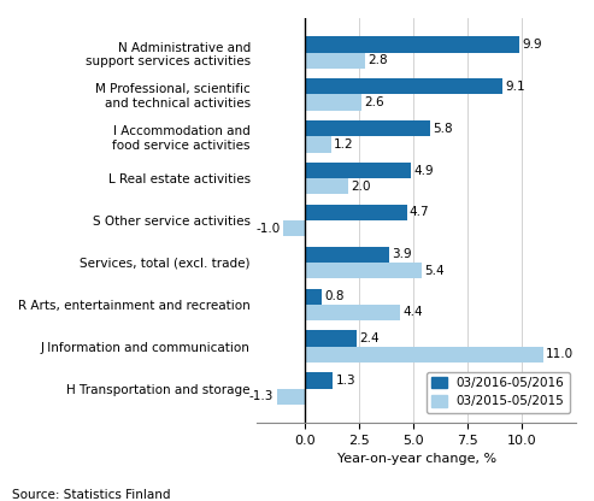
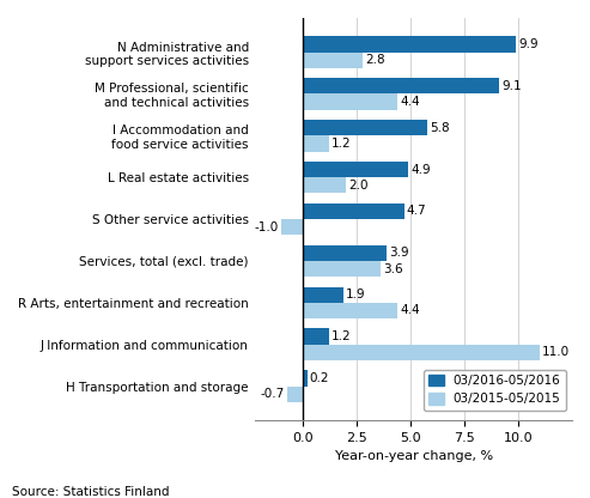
03/2015-05/2015/M Professional, scientific and technical activities: 2.6 -> 4.4
03/2015-05/2015/Services, total (excl. trade): 5.4 -> 3.6
03/2016-05/2016/R Arts, entertainment and recreation: 0.8 -> 1.9
03/2016-05/2016/J Information and communication: 2.4 -> 1.2
03/2016-05/2016/H Transportation and storage: 1.3 -> 0.2
03/2015-05/2015/H Transportation and storage: -1.3 -> -0.7
